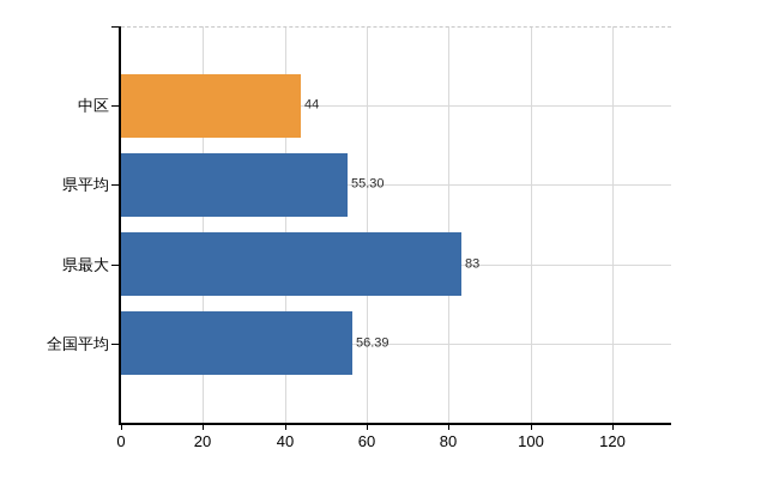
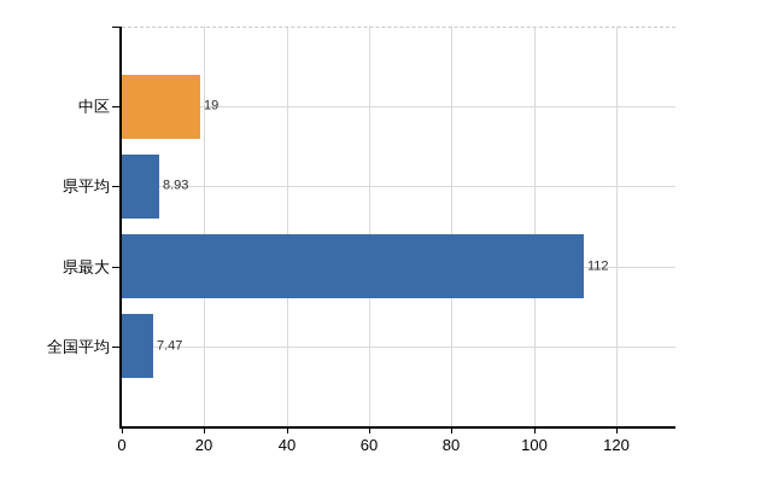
中区: 44 -> 19
県平均: 55.30 -> 8.93
県最大: 83 -> 112
全国平均: 56.39 -> 7.47
